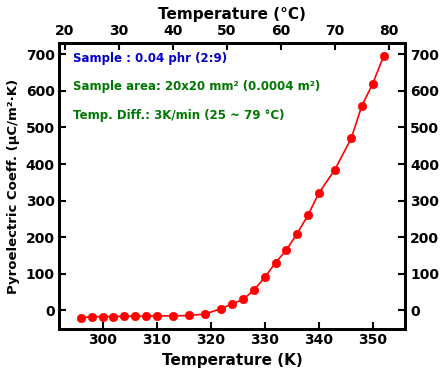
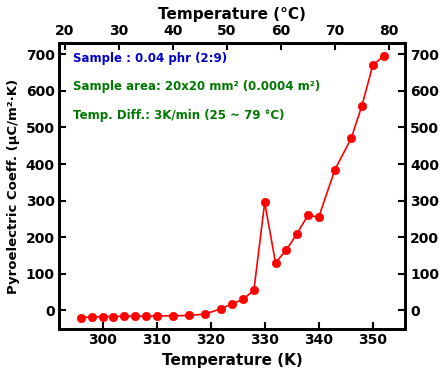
330: 90 -> 295
340: 320 -> 255
350: 620 -> 670
